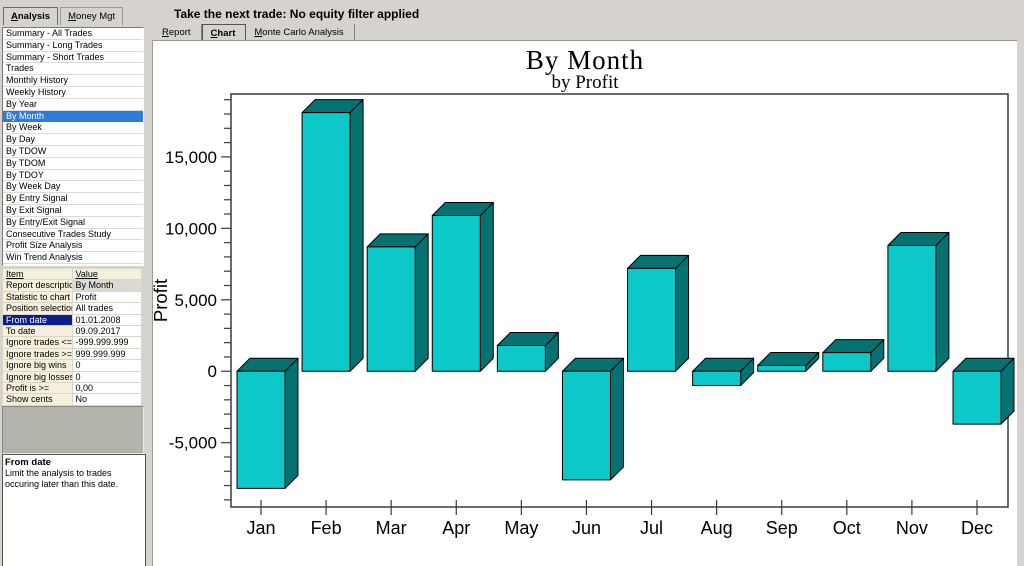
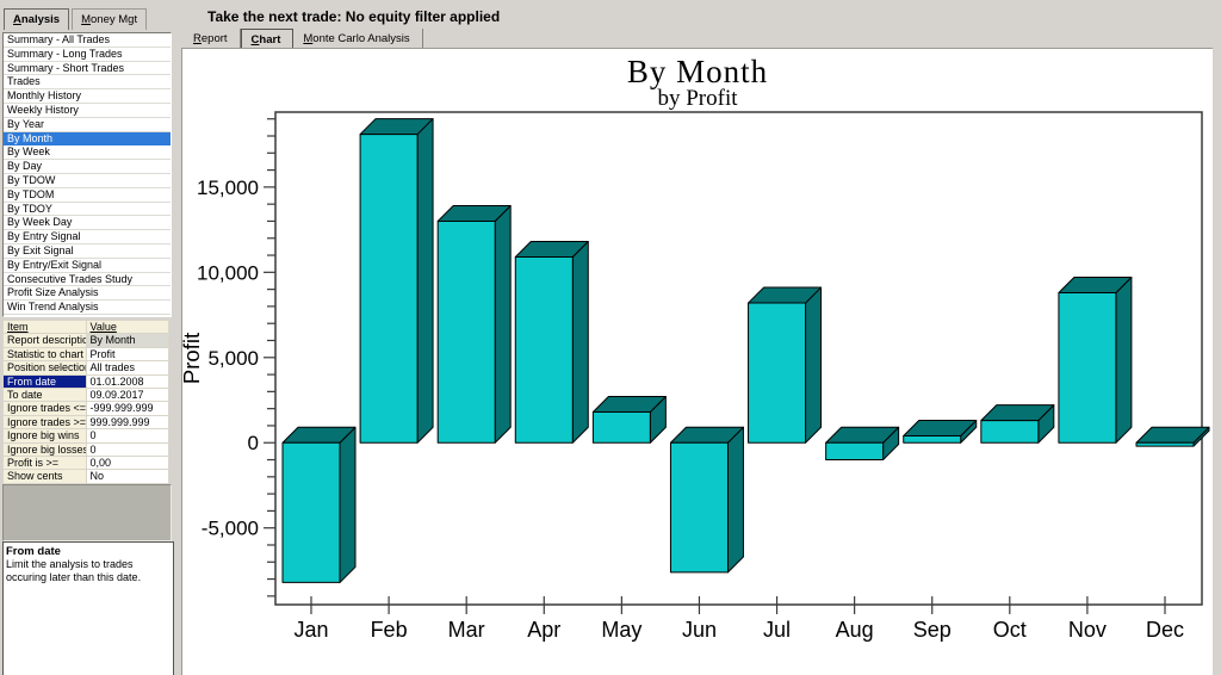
Mar: 8700 -> 13000
Jul: 7200 -> 8200
Dec: -3700 -> -200
